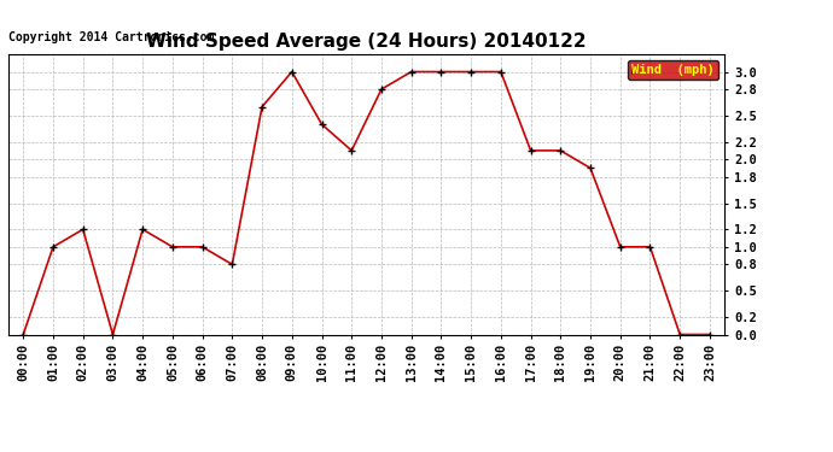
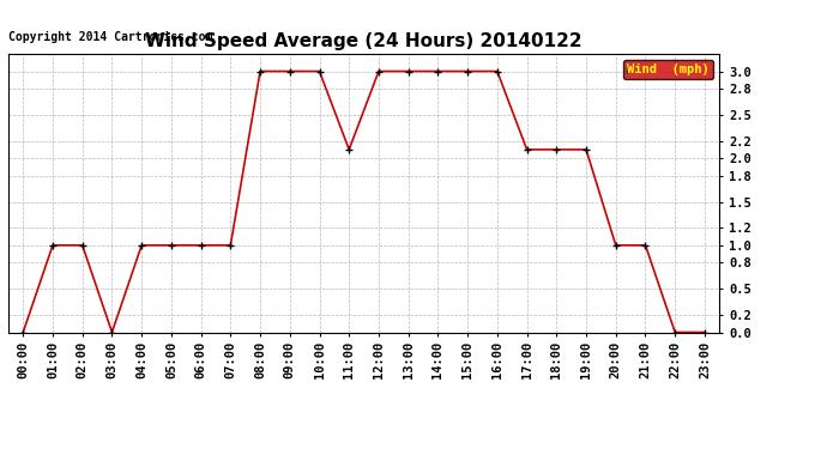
02:00: 1.2 -> 1.0
04:00: 1.2 -> 1.0
07:00: 0.8 -> 1.0
08:00: 2.6 -> 3.0
10:00: 2.4 -> 3.0
12:00: 2.8 -> 3.0
19:00: 1.9 -> 2.1
